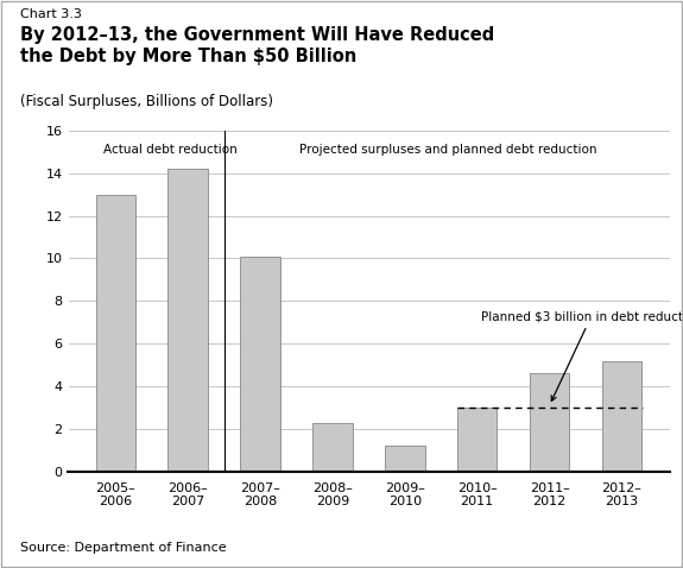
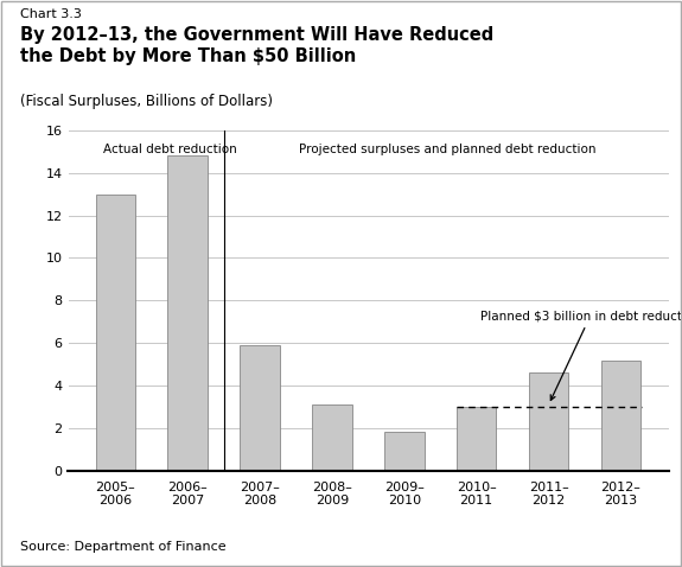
2006– 2007: 14.2 -> 14.8
2007– 2008: 10.1 -> 5.9
2008– 2009: 2.3 -> 3.1
2009– 2010: 1.2 -> 1.8
